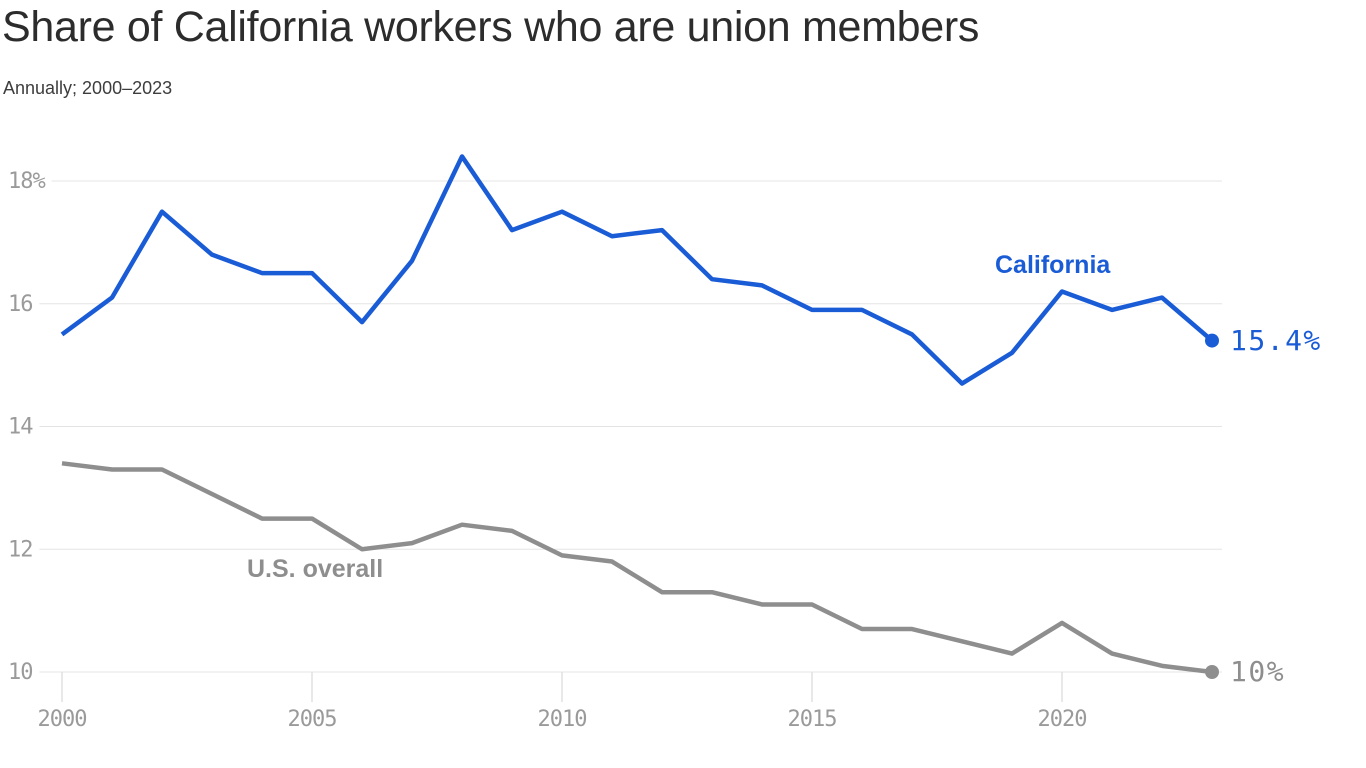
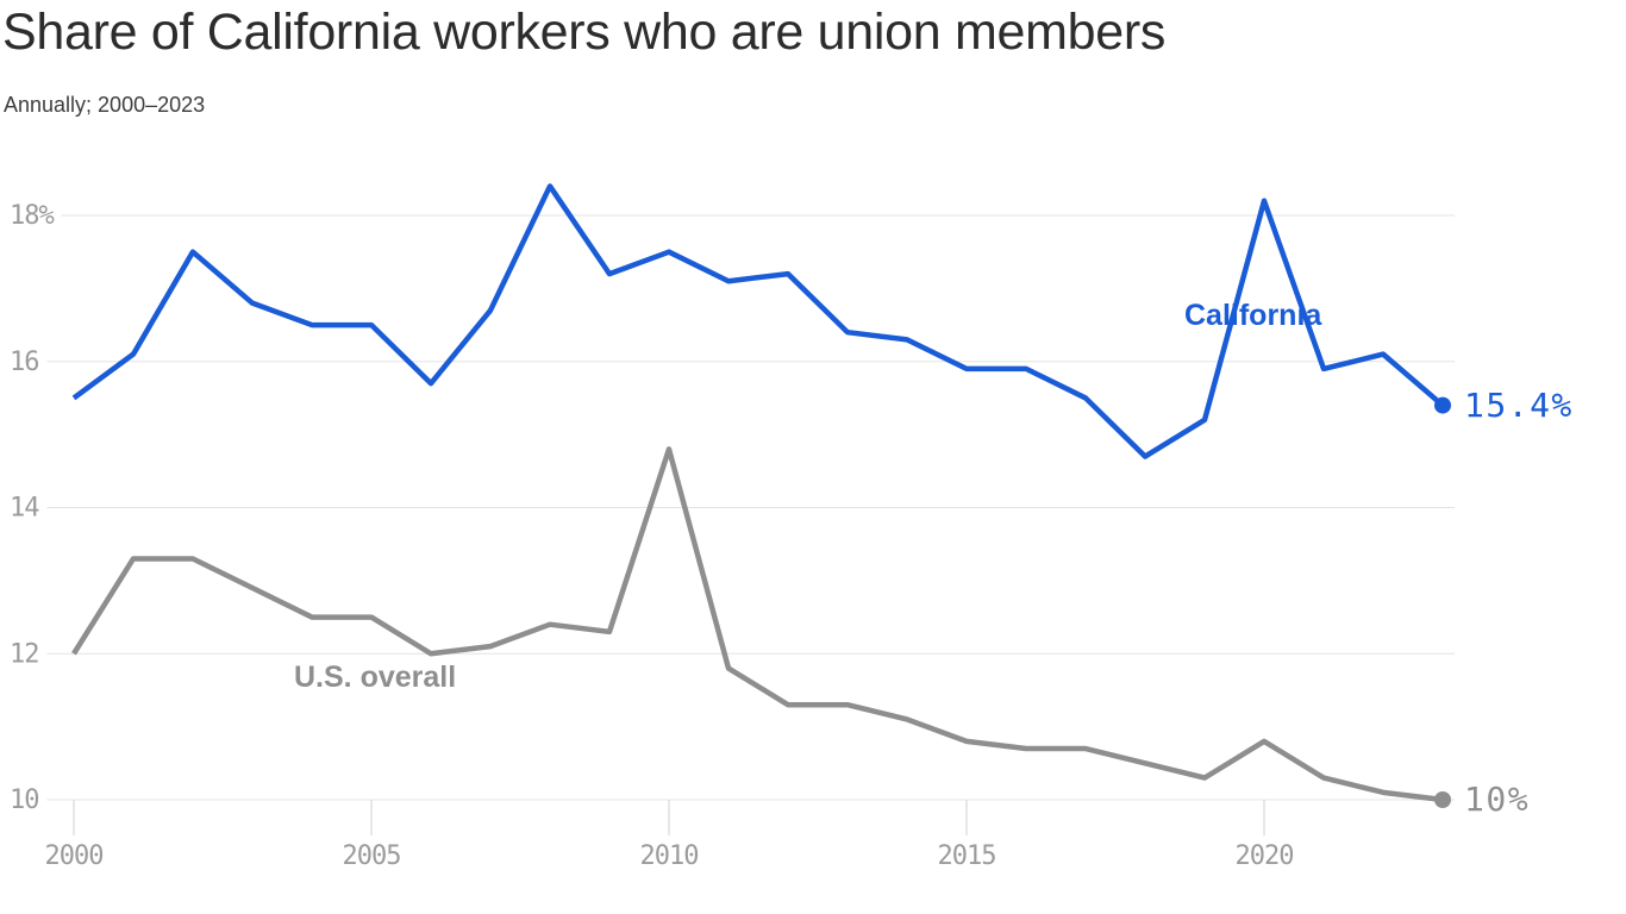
U.S. overall/2000: 13.4% -> 12.0%
U.S. overall/2010: 11.9% -> 14.8%
U.S. overall/2015: 11.1% -> 10.8%
California/2020: 16.2% -> 18.2%
